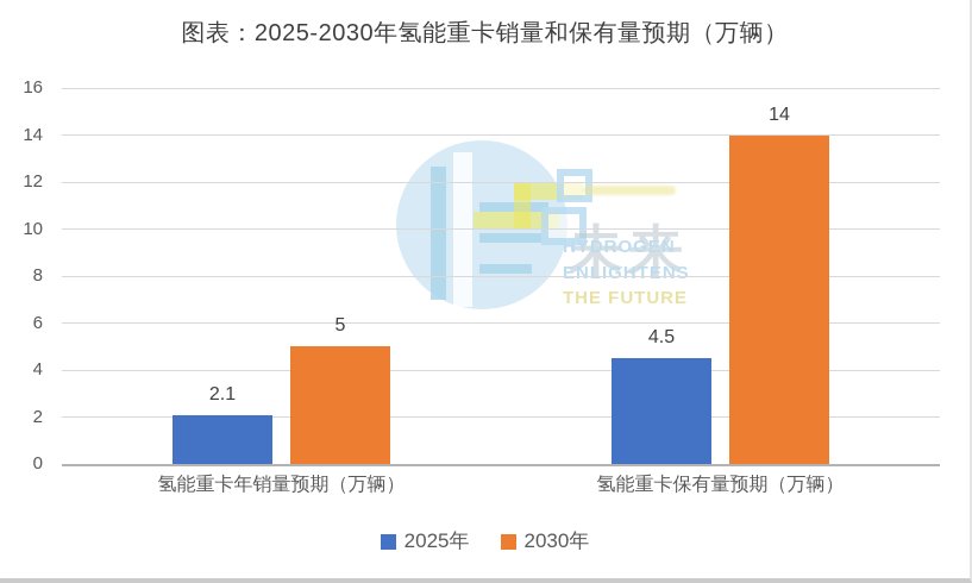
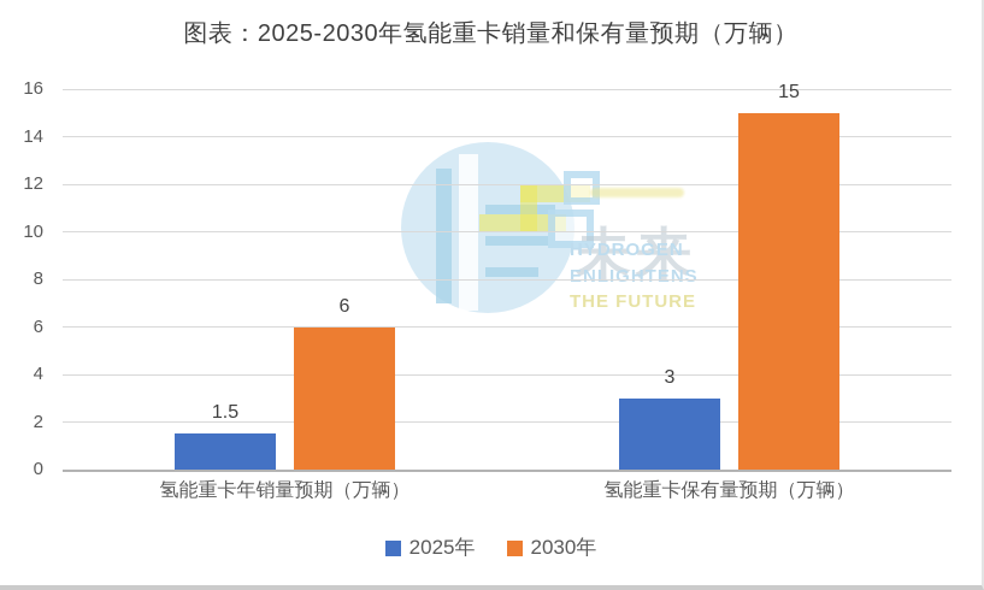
2025年/氢能重卡年销量预期（万辆）: 2.1 -> 1.5
2030年/氢能重卡年销量预期（万辆）: 5 -> 6
2025年/氢能重卡保有量预期（万辆）: 4.5 -> 3
2030年/氢能重卡保有量预期（万辆）: 14 -> 15
